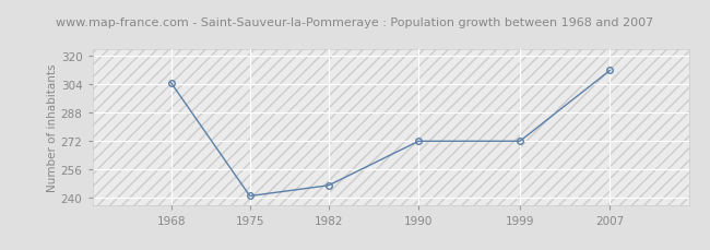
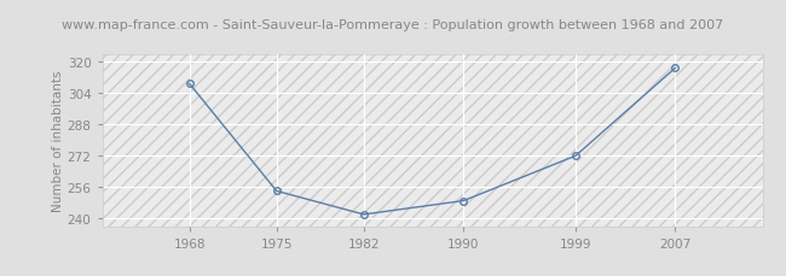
1968: 305 -> 309
1975: 241 -> 254
1982: 247 -> 242
1990: 272 -> 249
2007: 312 -> 317
